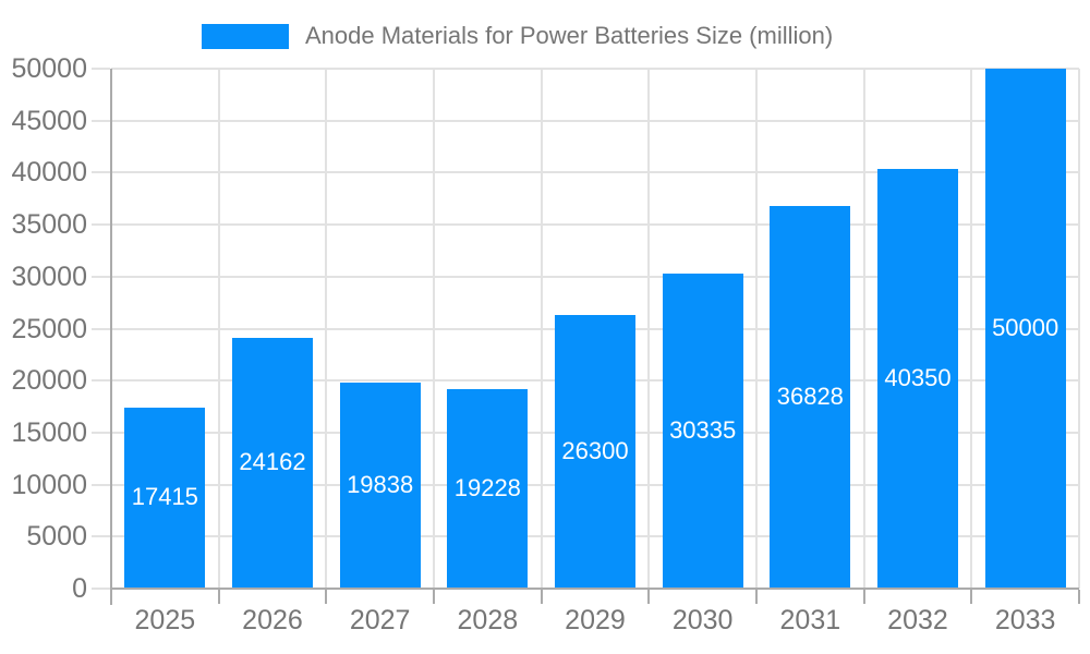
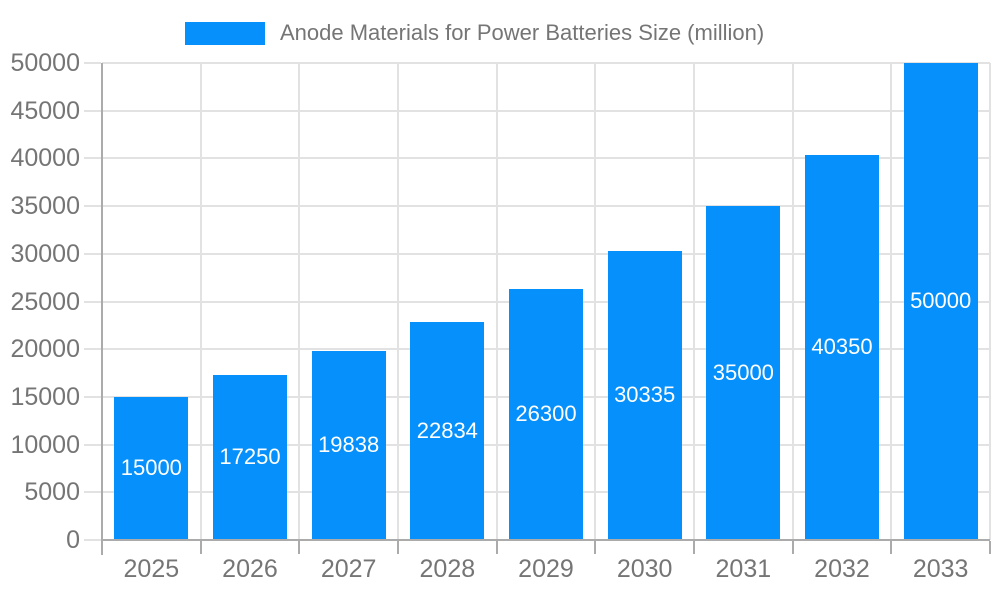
2025: 17415 -> 15000
2026: 24162 -> 17250
2028: 19228 -> 22834
2031: 36828 -> 35000
